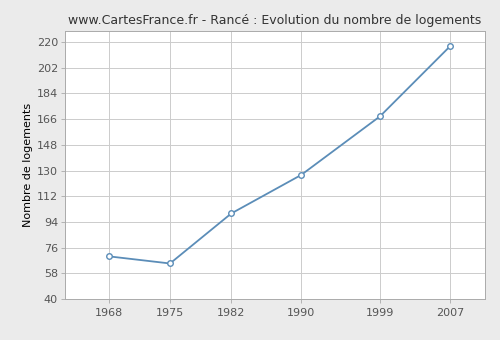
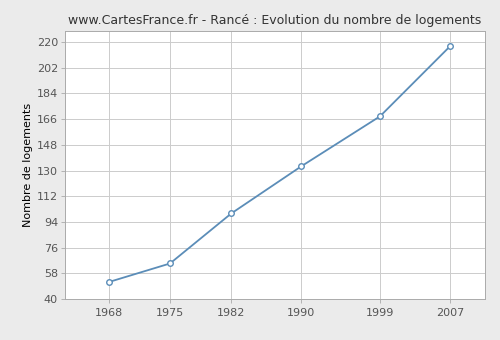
1968: 70 -> 52
1990: 127 -> 133
